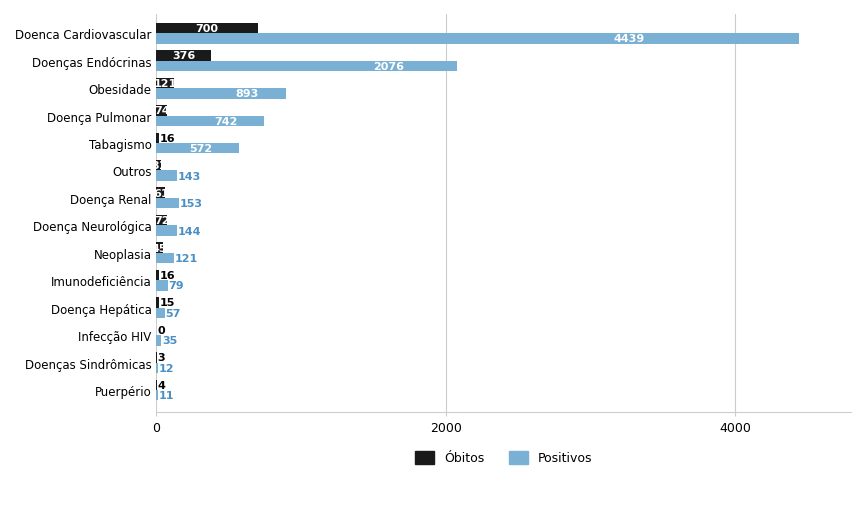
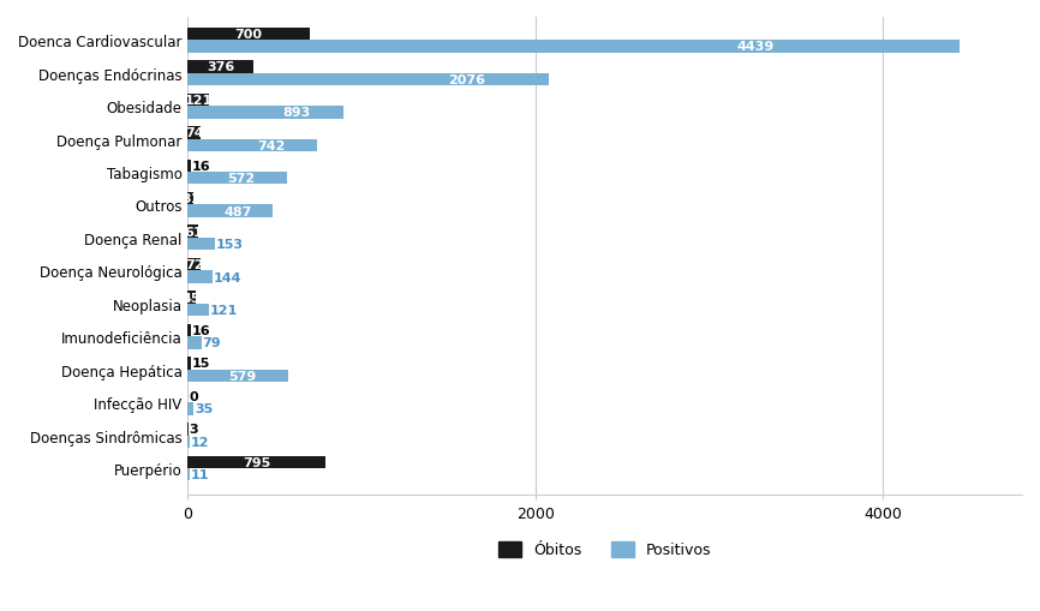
Positivos/Outros: 143 -> 487
Positivos/Doença Hepática: 57 -> 579
Óbitos/Puerpério: 4 -> 795
